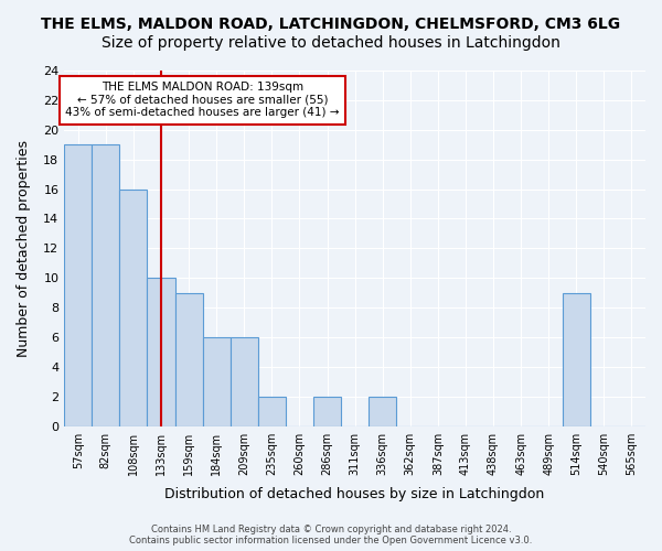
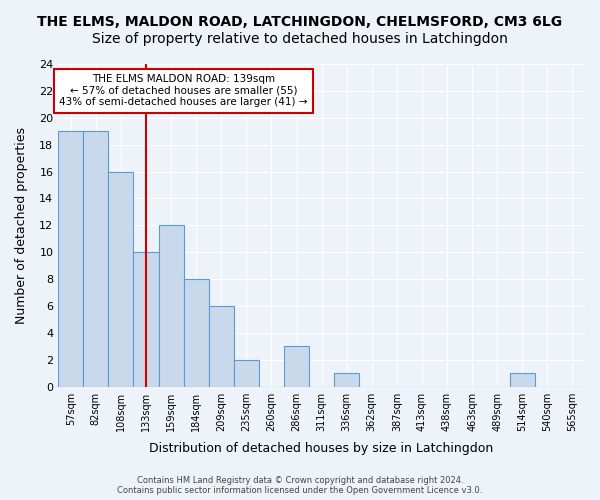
159sqm: 9 -> 12
184sqm: 6 -> 8
286sqm: 2 -> 3
336sqm: 2 -> 1
514sqm: 9 -> 1
